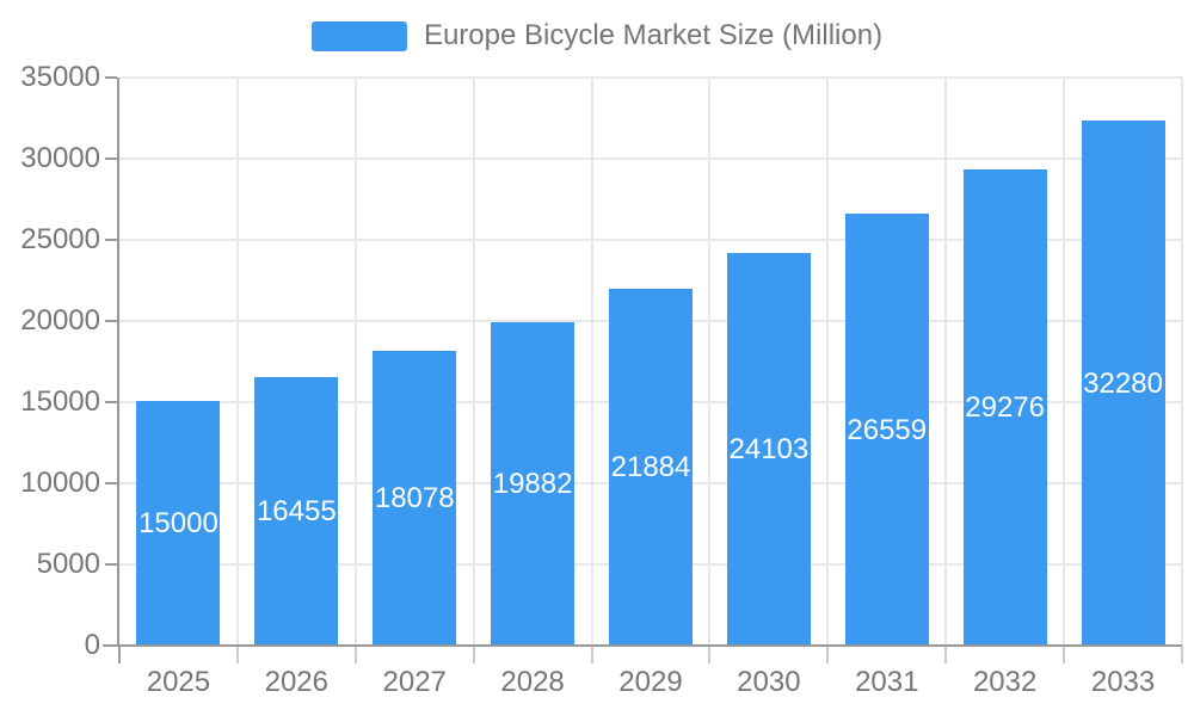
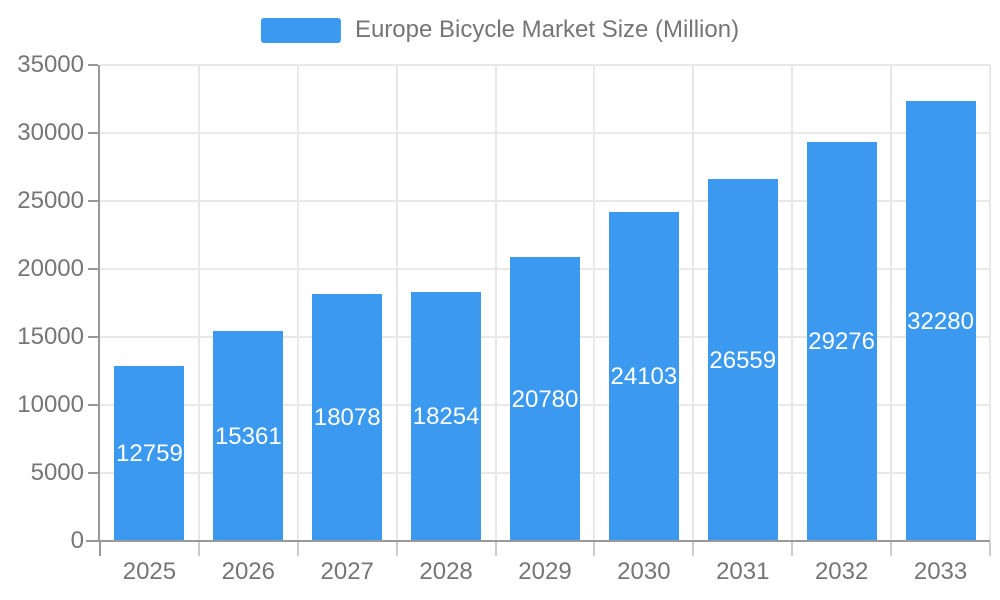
2025: 15000 -> 12759
2026: 16455 -> 15361
2028: 19882 -> 18254
2029: 21884 -> 20780
